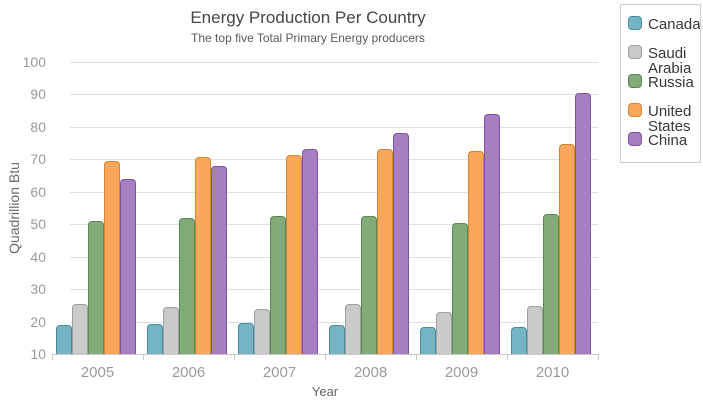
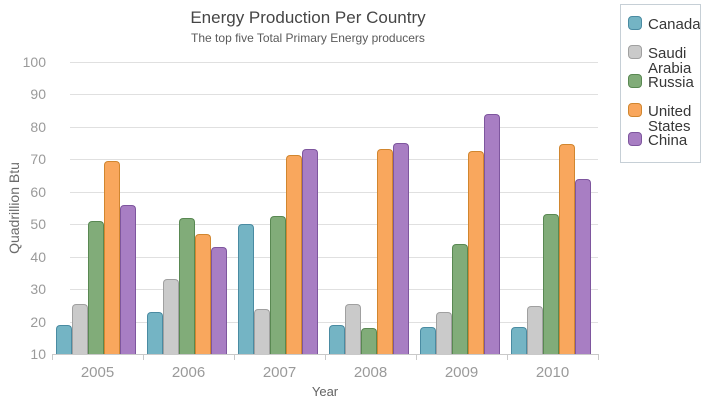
China/2005: 64 -> 56
Canada/2006: 19 -> 23
Saudi Arabia/2006: 25 -> 33
United States/2006: 71 -> 47
China/2006: 68 -> 43
Canada/2007: 20 -> 50
Russia/2008: 53 -> 18
China/2008: 78 -> 75
Russia/2009: 50 -> 44
China/2010: 90 -> 64
